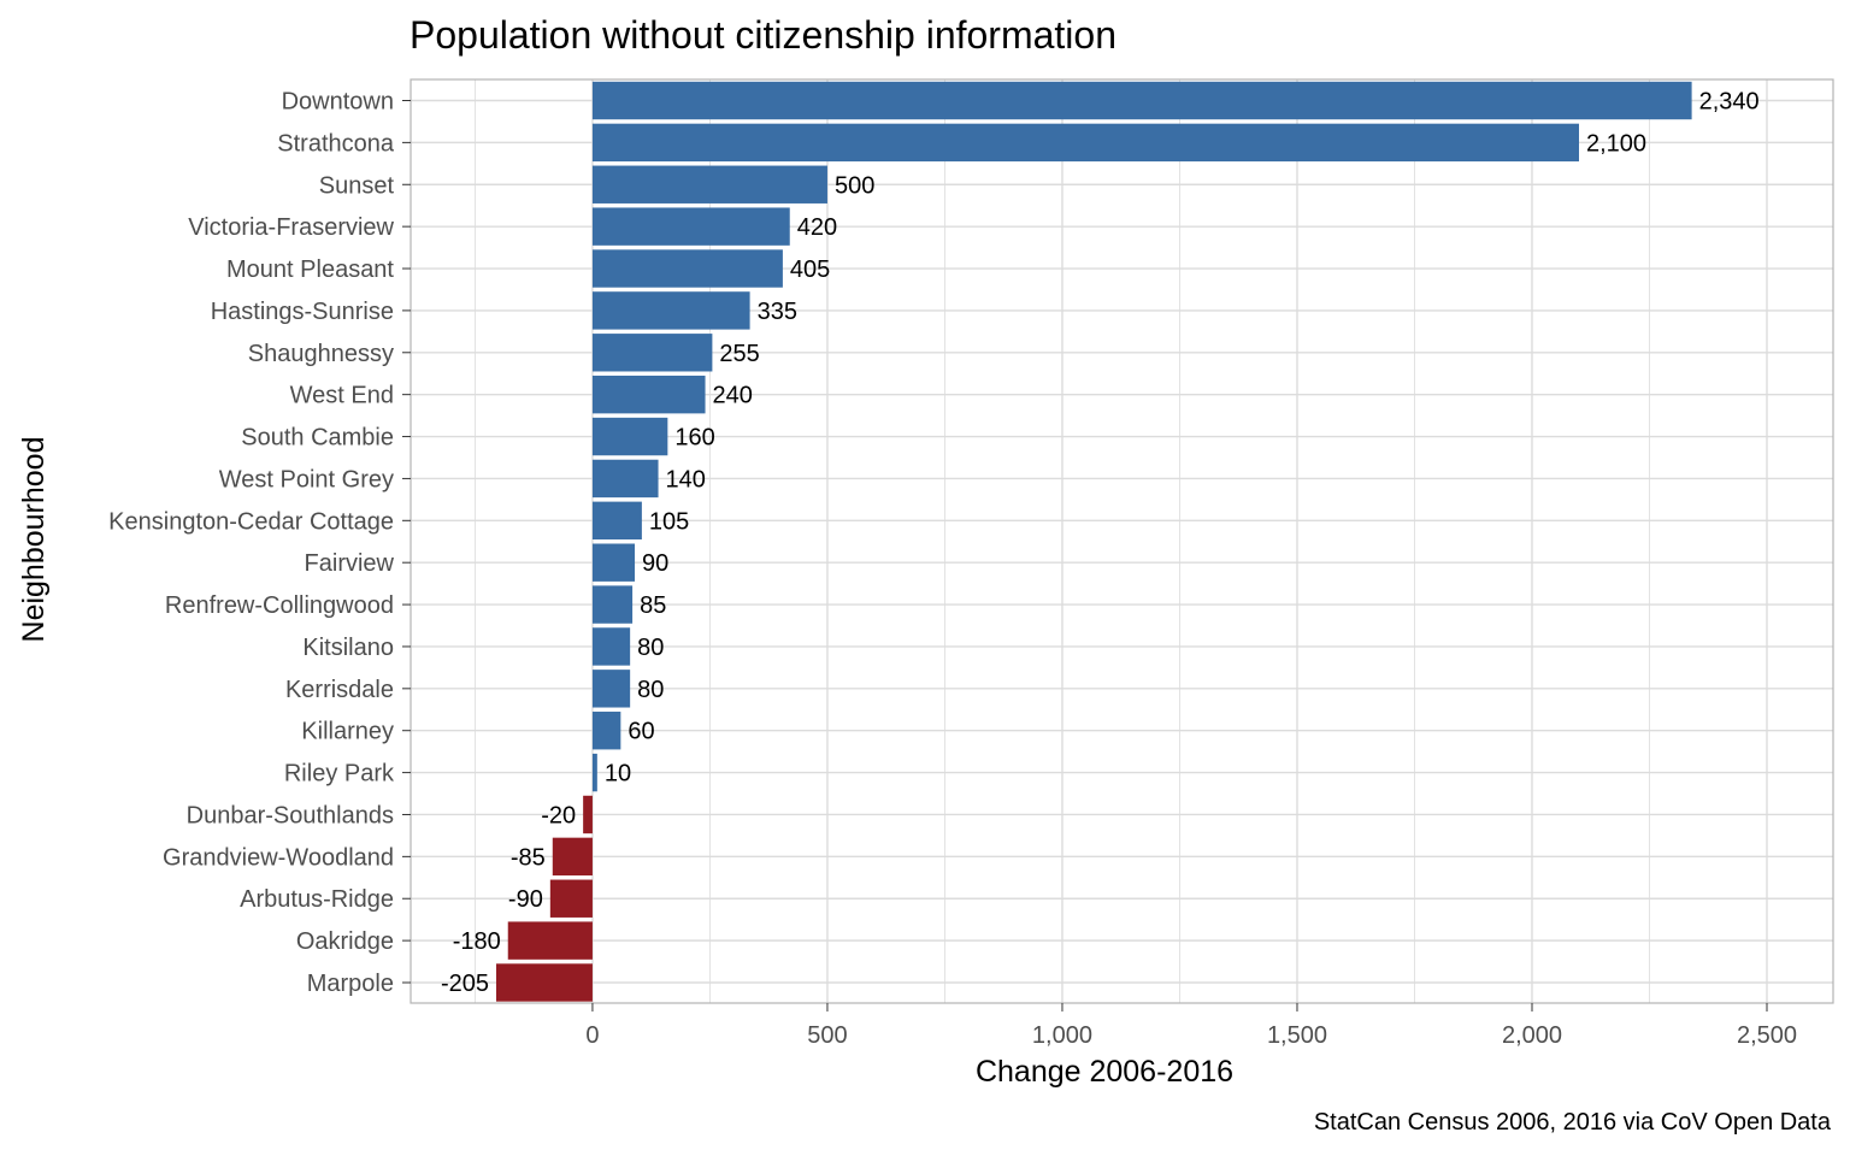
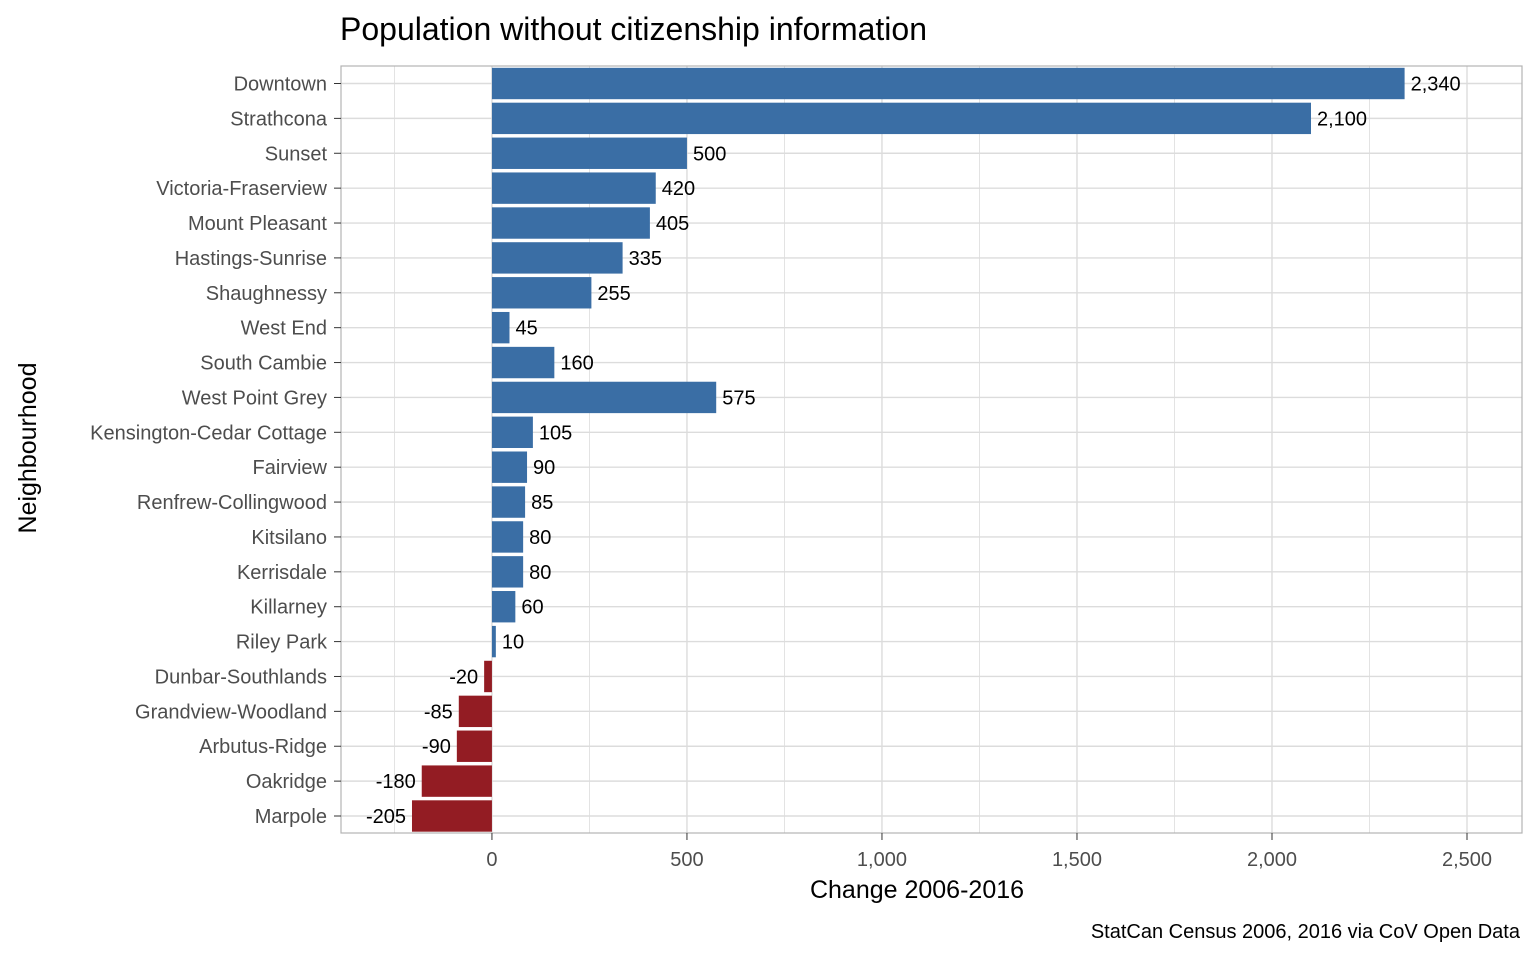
West End: 240 -> 45
West Point Grey: 140 -> 575
